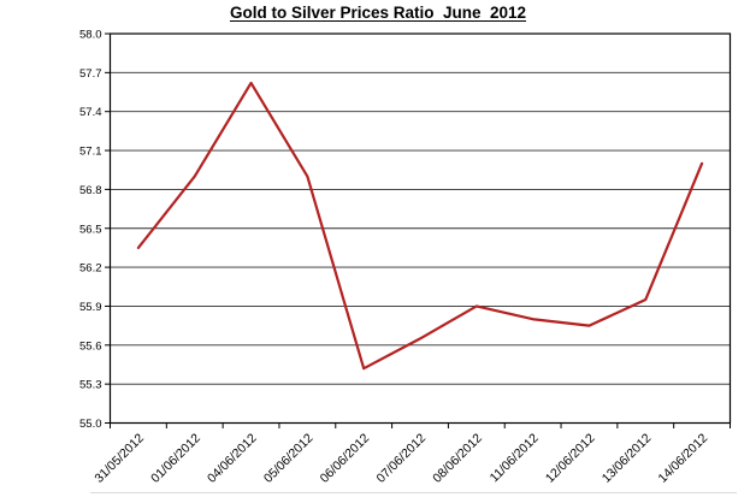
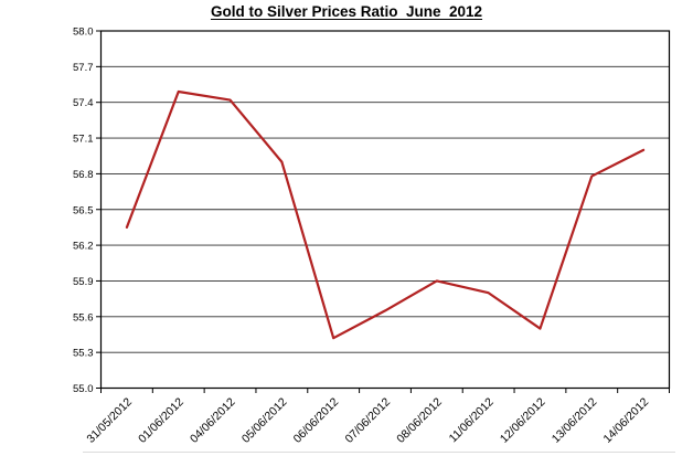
01/06/2012: 56.90 -> 57.49
04/06/2012: 57.62 -> 57.42
12/06/2012: 55.75 -> 55.50
13/06/2012: 55.95 -> 56.78
